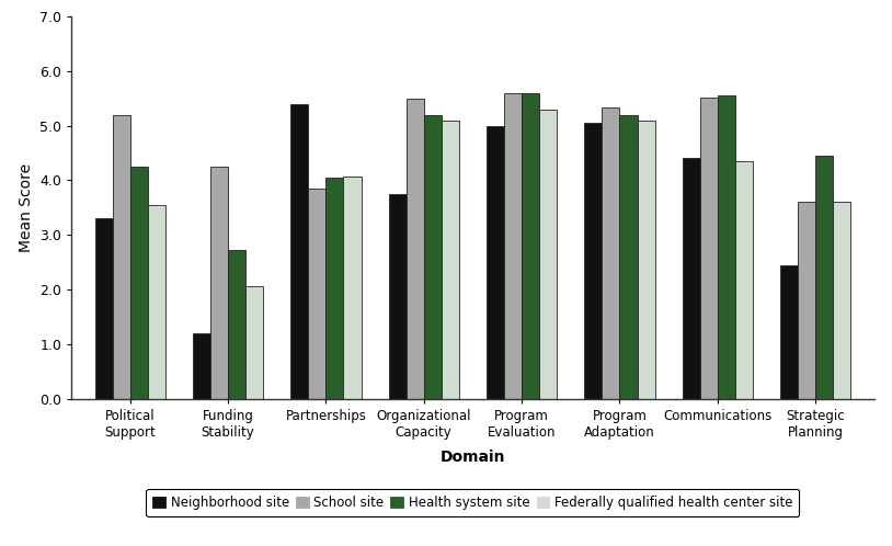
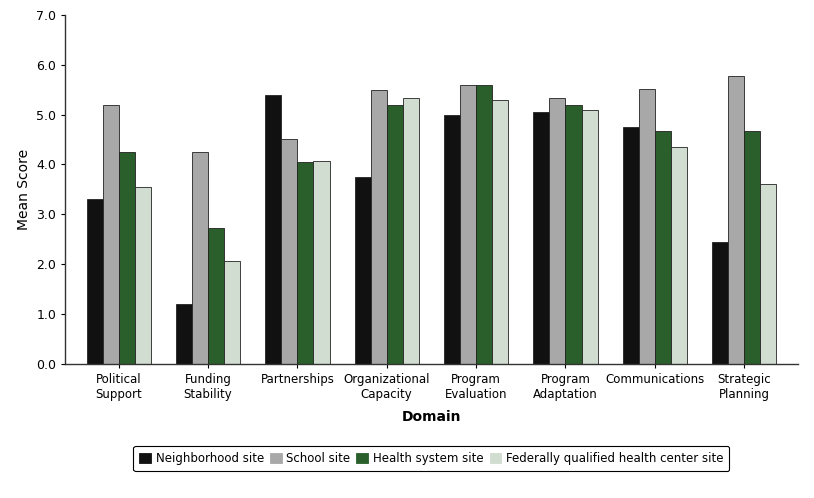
School site/Partnerships: 3.85 -> 4.50
Federally qualified health center site/Organizational Capacity: 5.10 -> 5.33
Neighborhood site/Communications: 4.40 -> 4.75
Health system site/Communications: 5.55 -> 4.67
School site/Strategic Planning: 3.60 -> 5.78
Health system site/Strategic Planning: 4.45 -> 4.67
